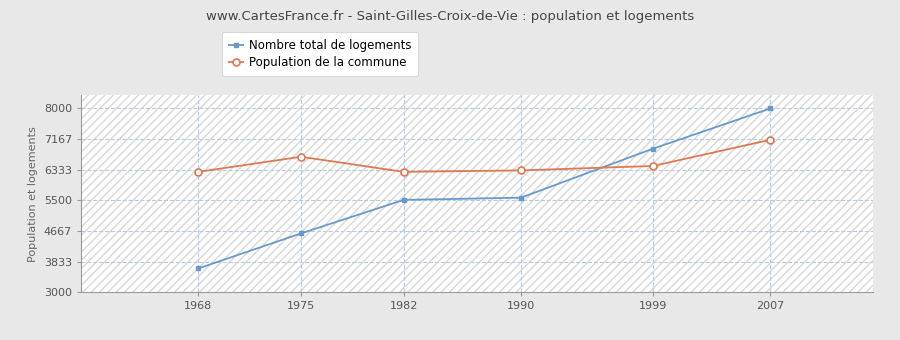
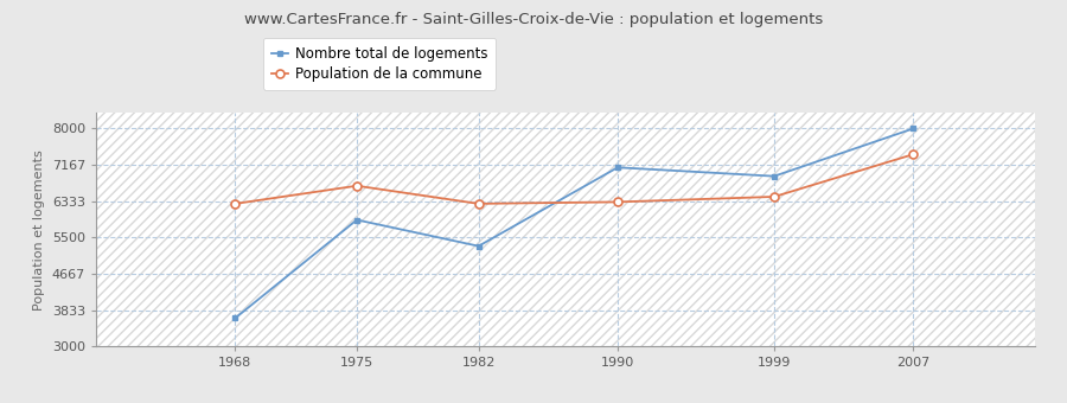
Nombre total de logements/1975: 4600 -> 5900
Nombre total de logements/1982: 5510 -> 5300
Nombre total de logements/1990: 5570 -> 7100
Population de la commune/2007: 7140 -> 7400
